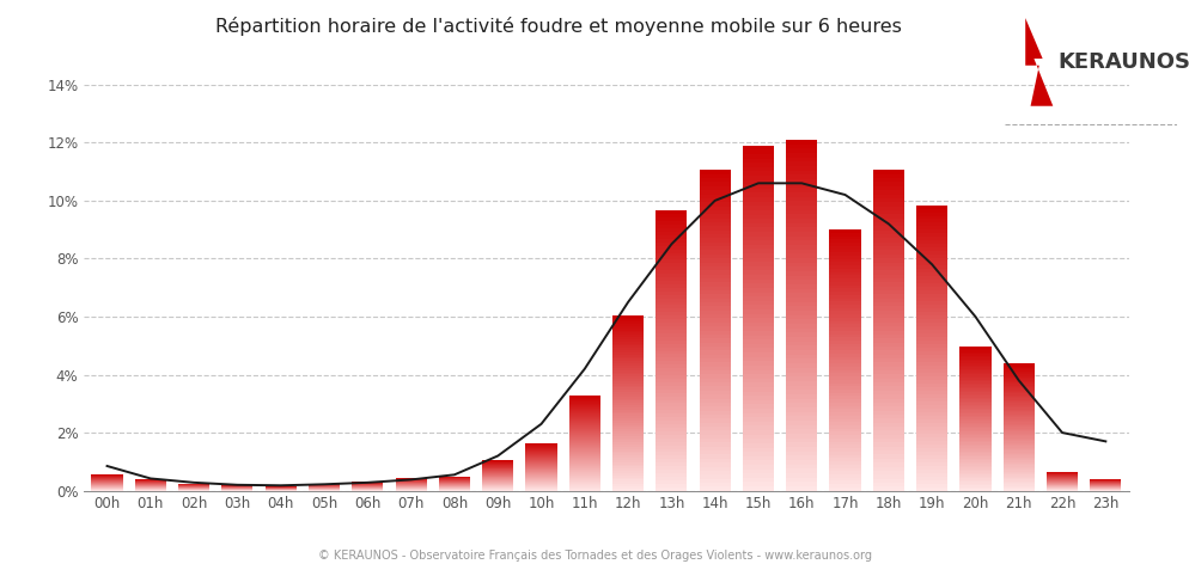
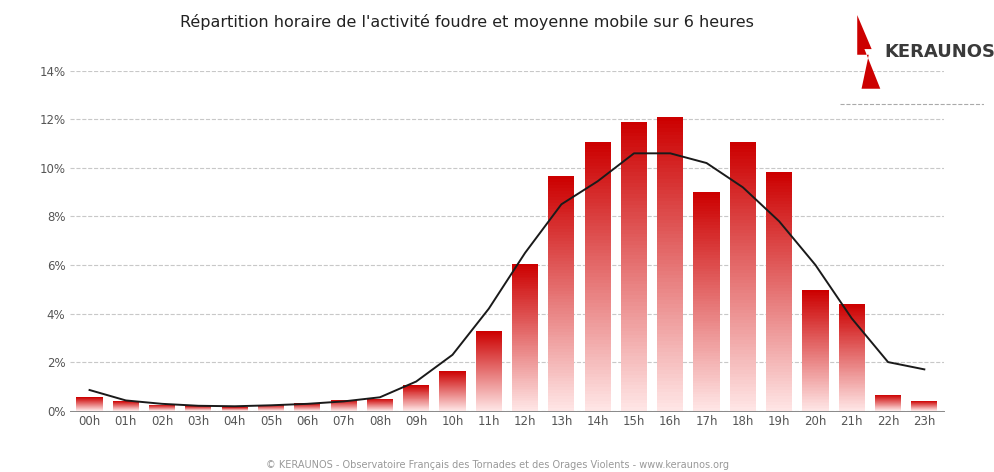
14h: 10.00% -> 9.45%
